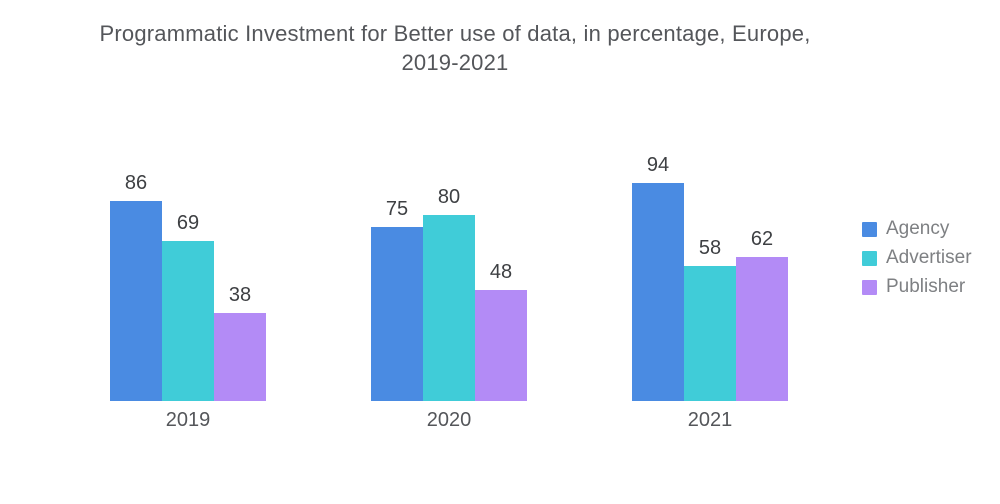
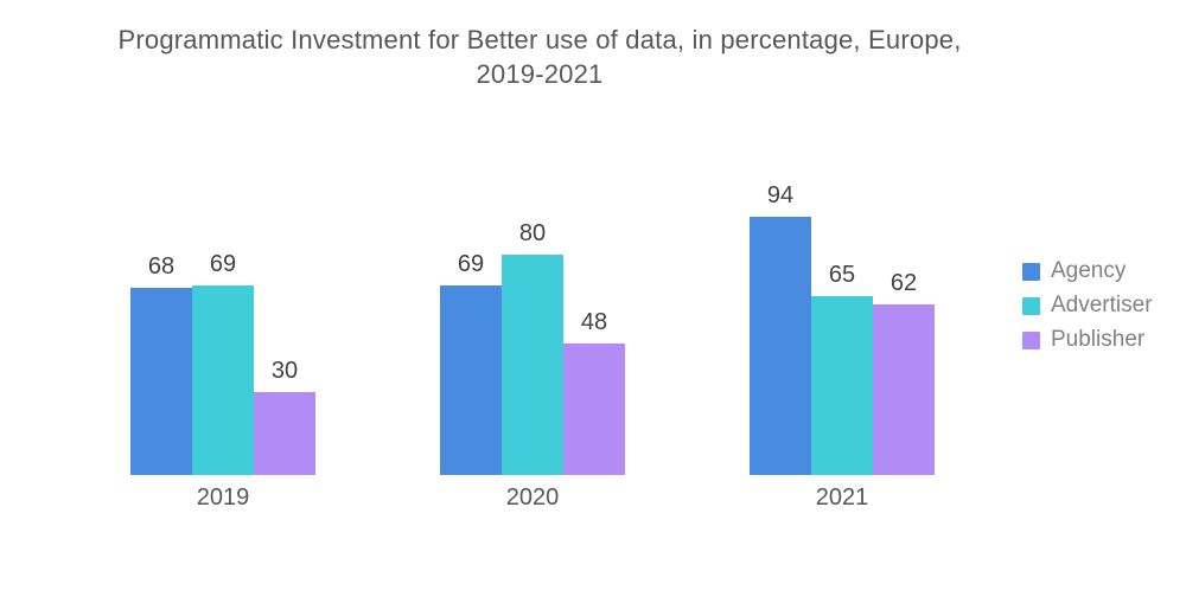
Agency/2019: 86 -> 68
Publisher/2019: 38 -> 30
Agency/2020: 75 -> 69
Advertiser/2021: 58 -> 65
